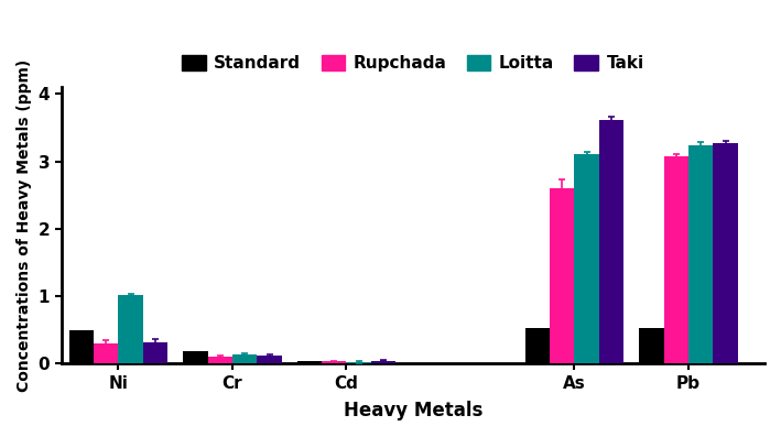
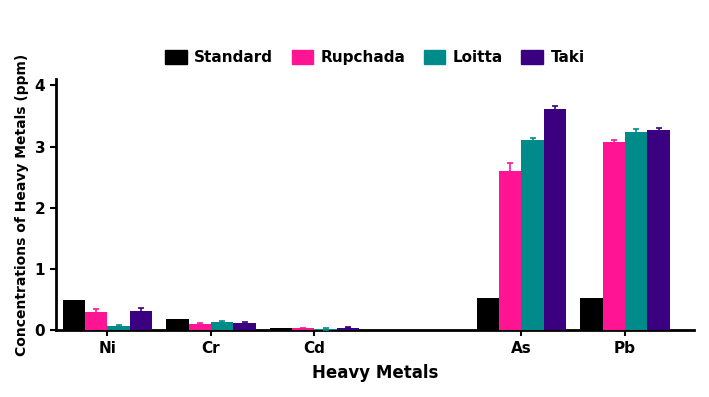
Loitta/Ni: 1.02 -> 0.07
